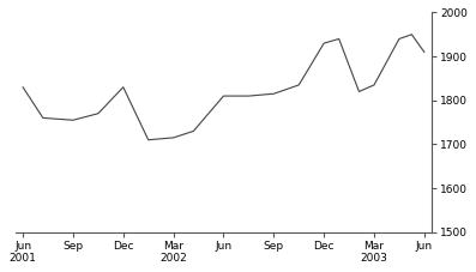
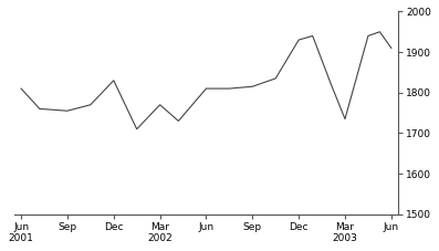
Jun 2001: 1830 -> 1810
Mar 2002: 1715 -> 1770
Mar 2003: 1835 -> 1735
